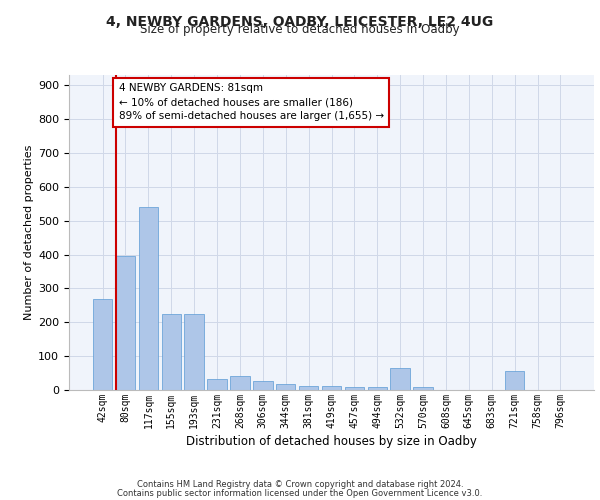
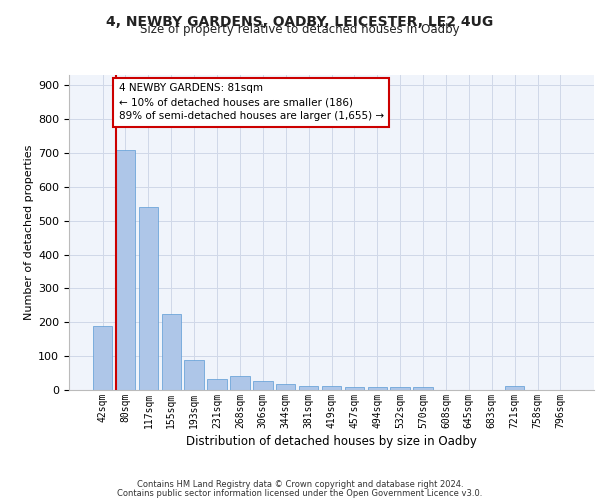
42sqm: 270 -> 190
80sqm: 395 -> 710
193sqm: 225 -> 90
532sqm: 65 -> 8
721sqm: 55 -> 12
